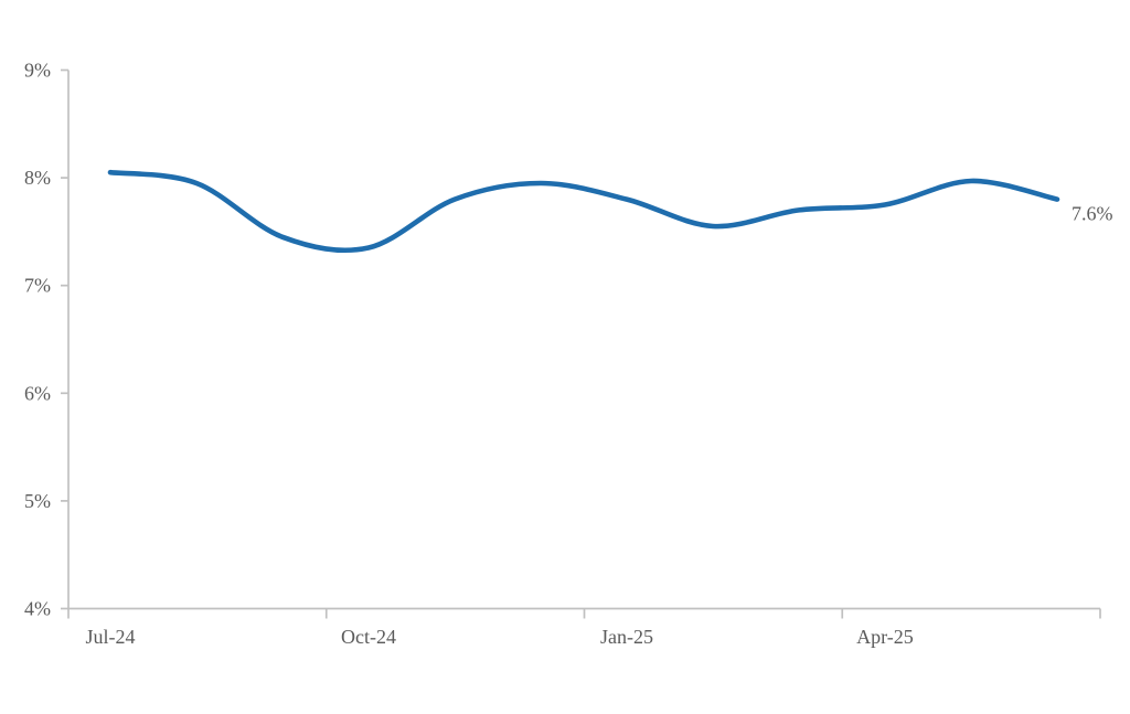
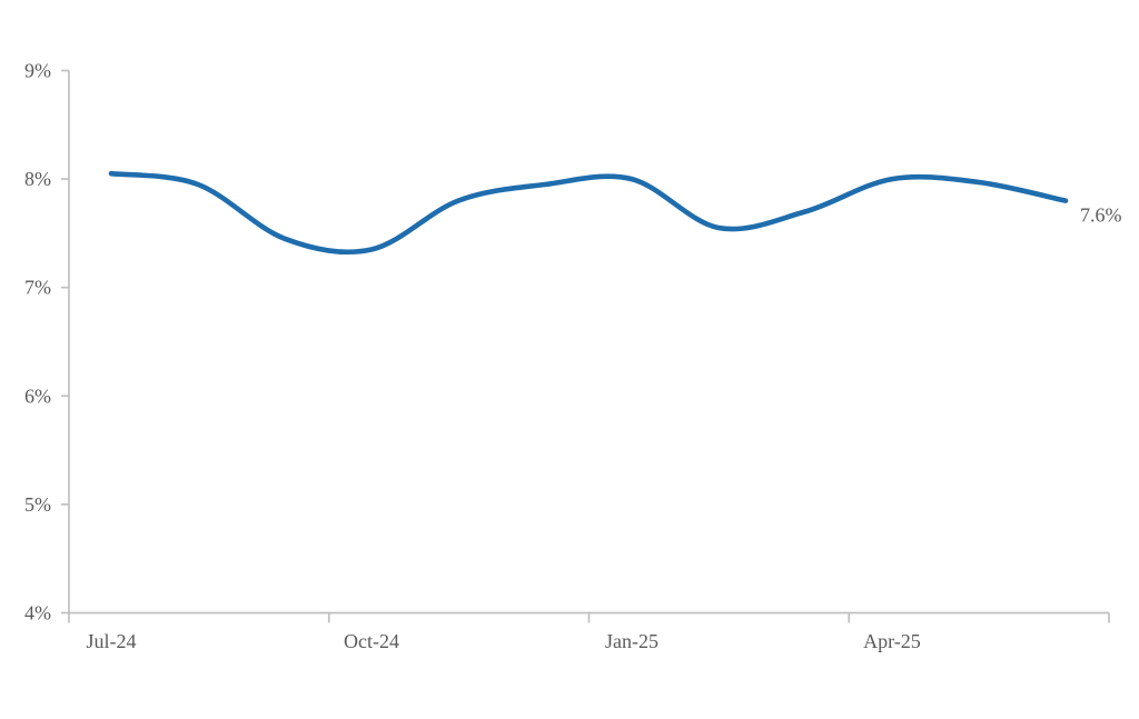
Jan-25: 7.8% -> 8.0%
Apr-25: 7.8% -> 8.0%
